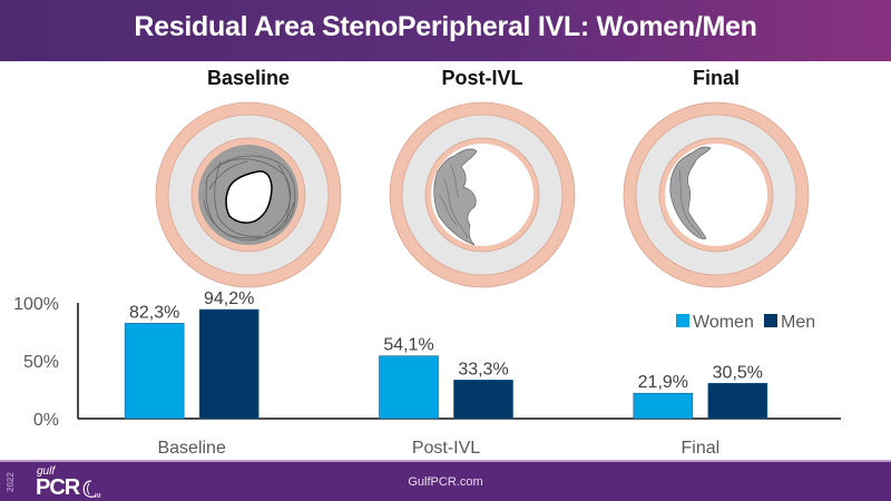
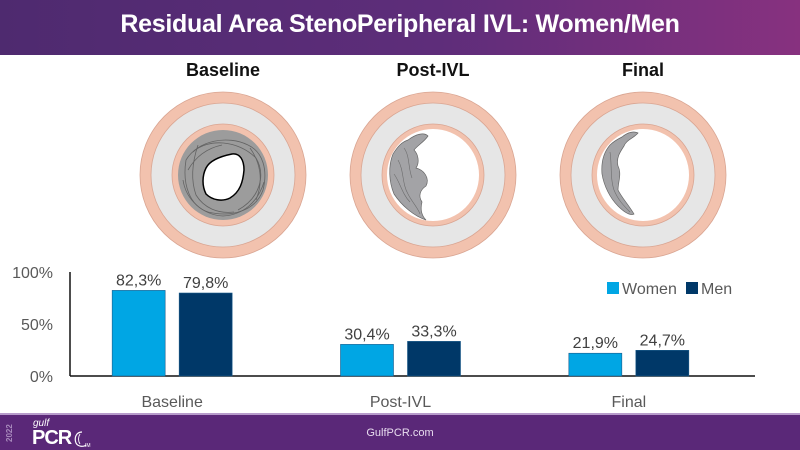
Men/Baseline: 94,2% -> 79,8%
Women/Post-IVL: 54,1% -> 30,4%
Men/Final: 30,5% -> 24,7%
